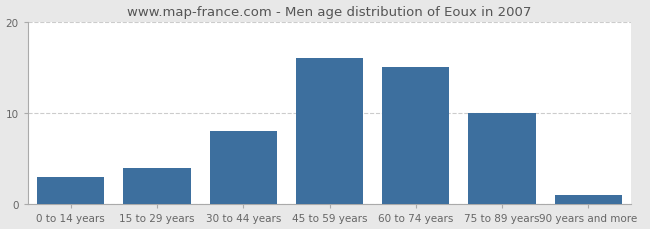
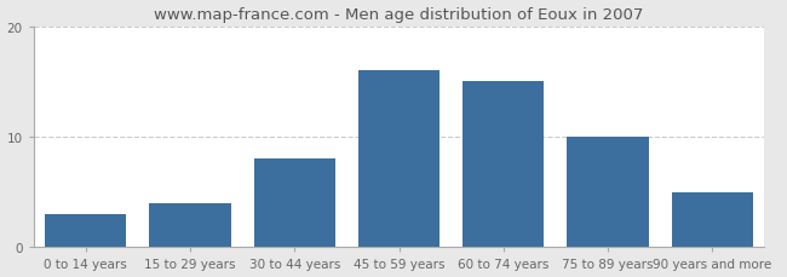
90 years and more: 1 -> 5
